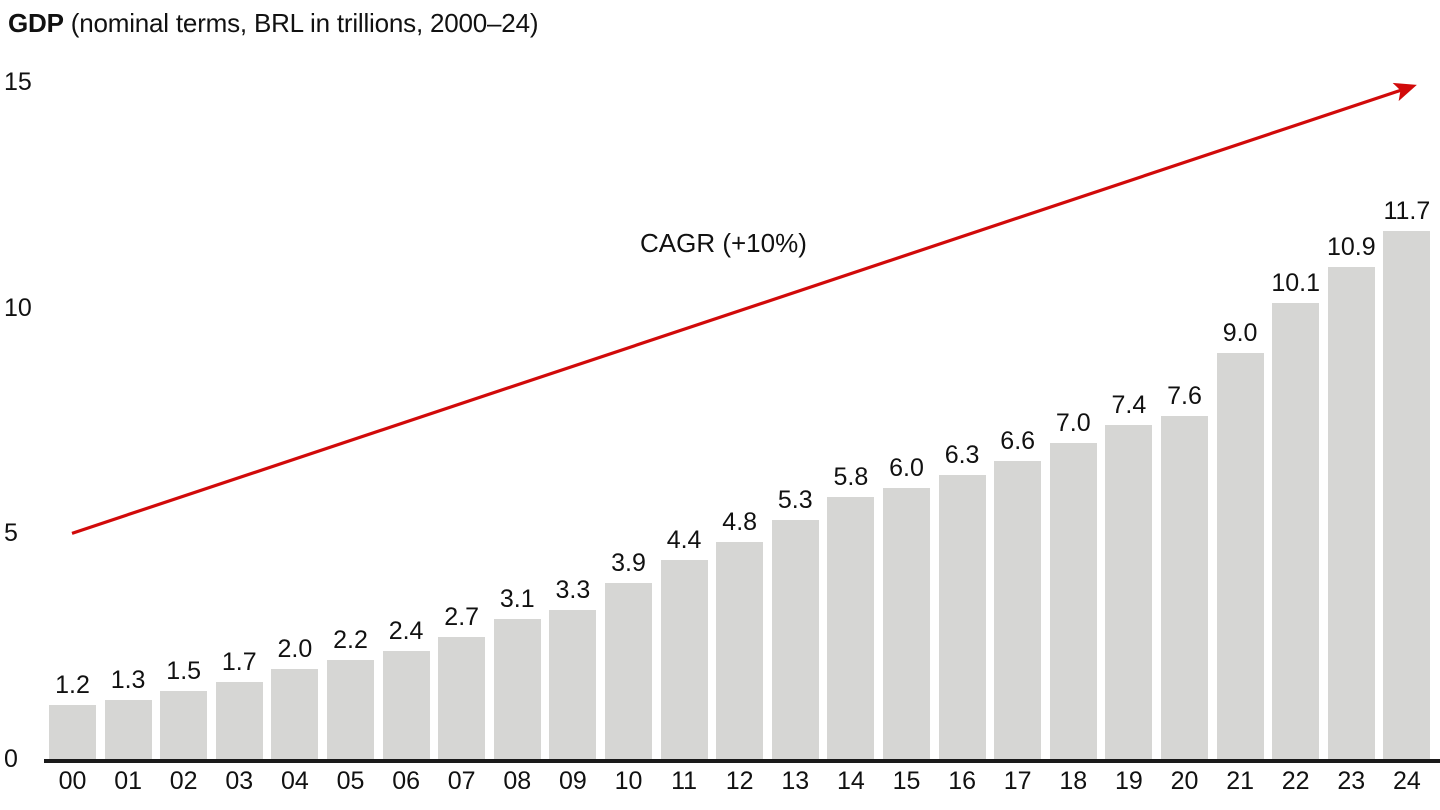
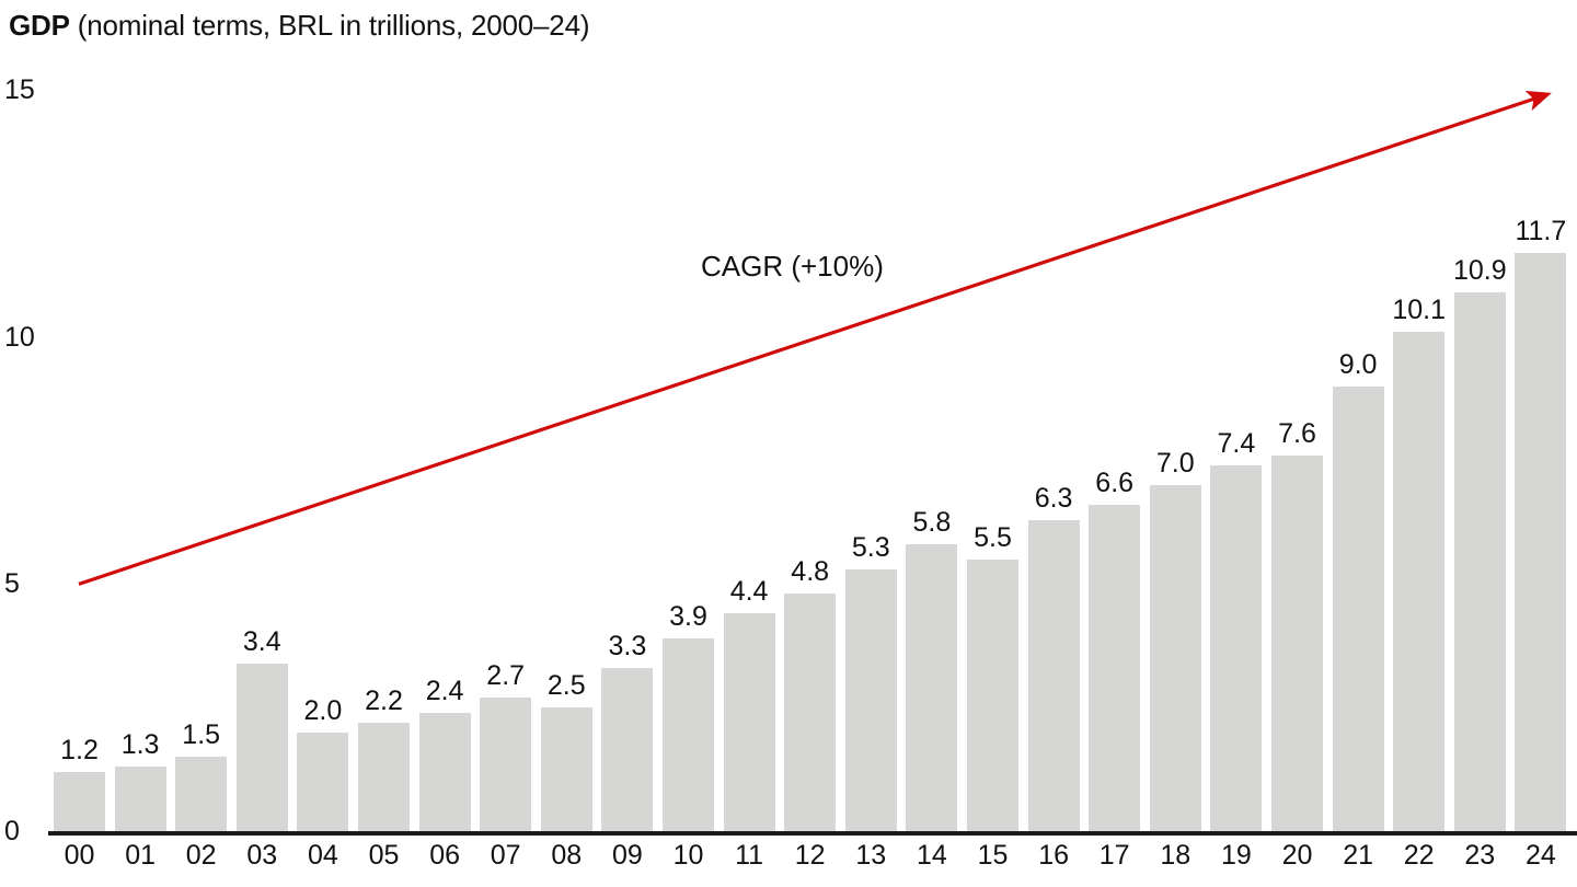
03: 1.7 -> 3.4
08: 3.1 -> 2.5
15: 6.0 -> 5.5
